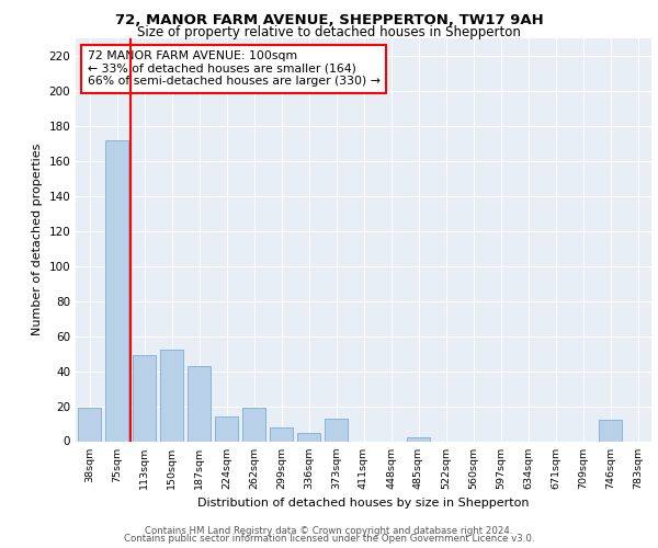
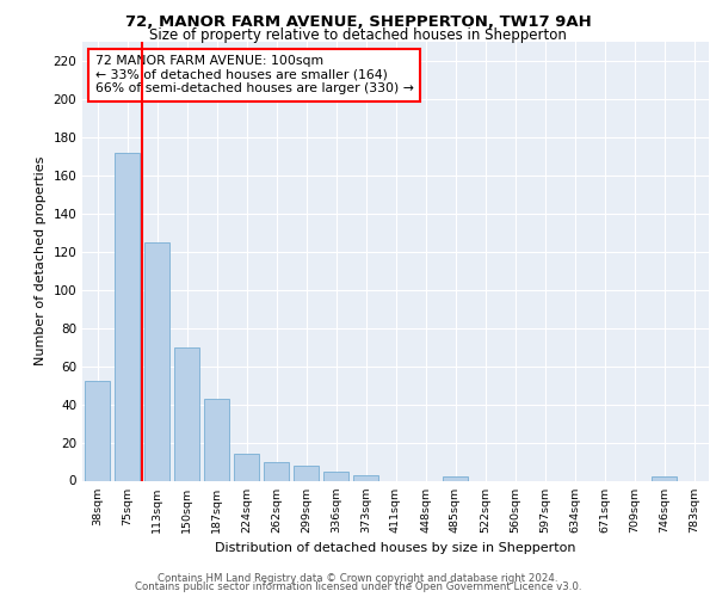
38sqm: 19 -> 52
113sqm: 49 -> 125
150sqm: 52 -> 70
262sqm: 19 -> 10
373sqm: 13 -> 3
746sqm: 12 -> 2
